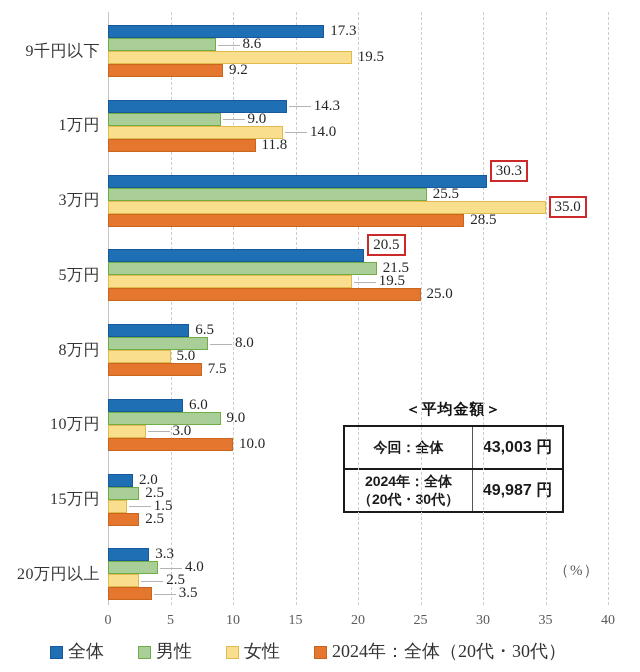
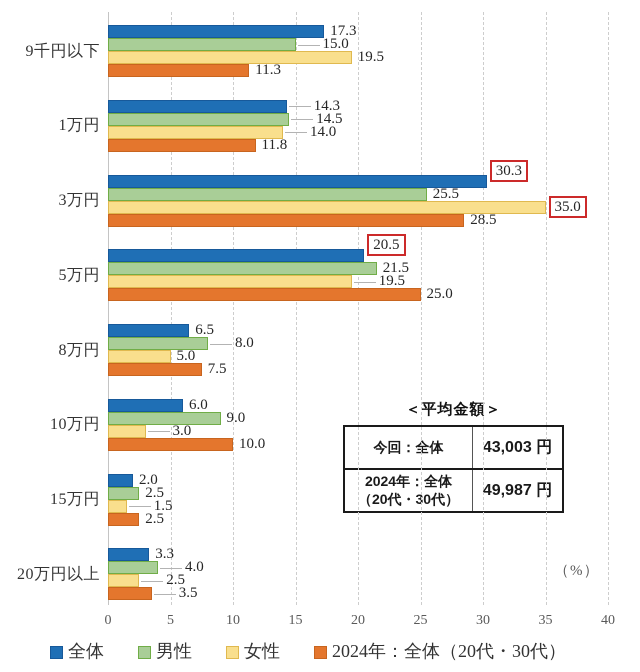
男性/9千円以下: 8.6 -> 15.0
2024年：全体（20代・30代）/9千円以下: 9.2 -> 11.3
男性/1万円: 9.0 -> 14.5
